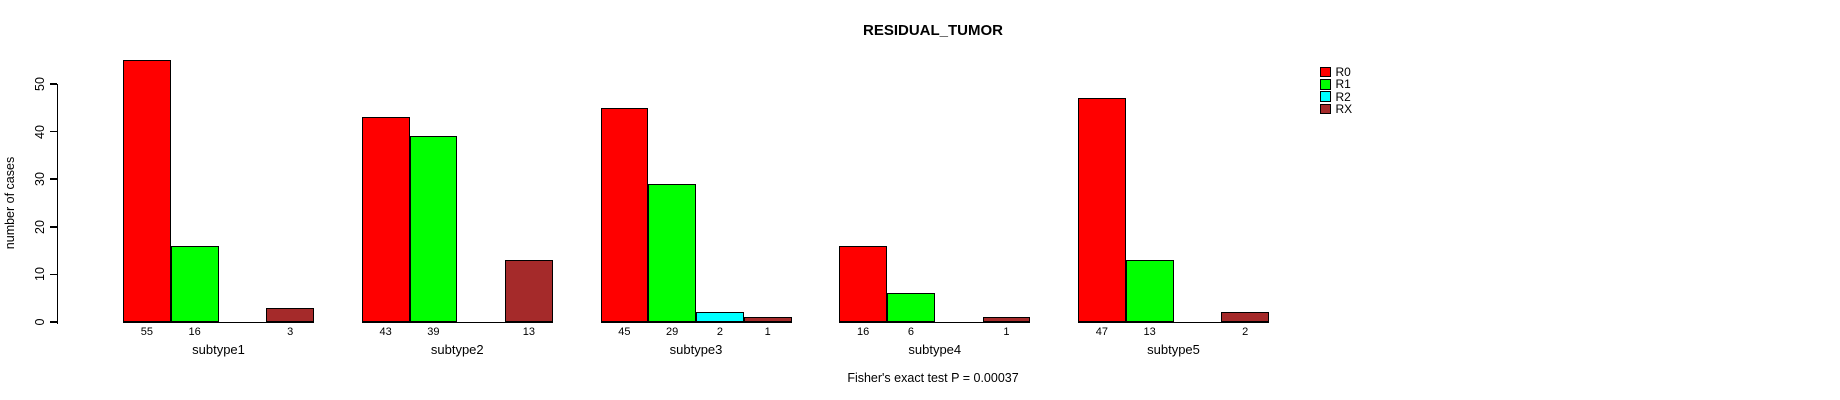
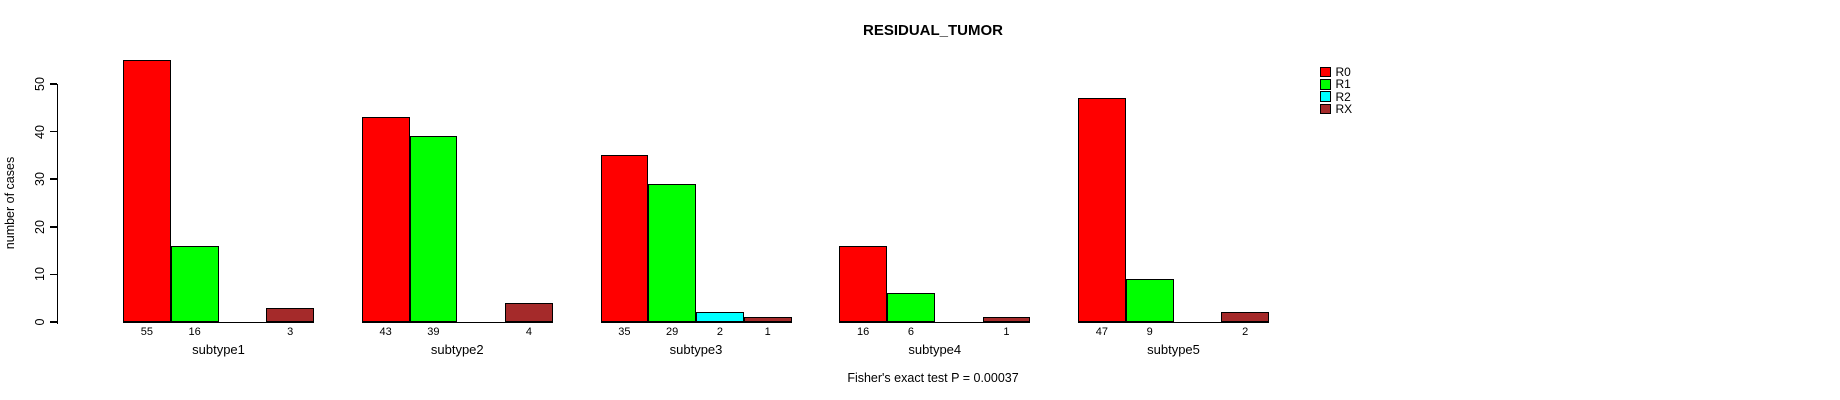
RX/subtype2: 13 -> 4
R0/subtype3: 45 -> 35
R1/subtype5: 13 -> 9
